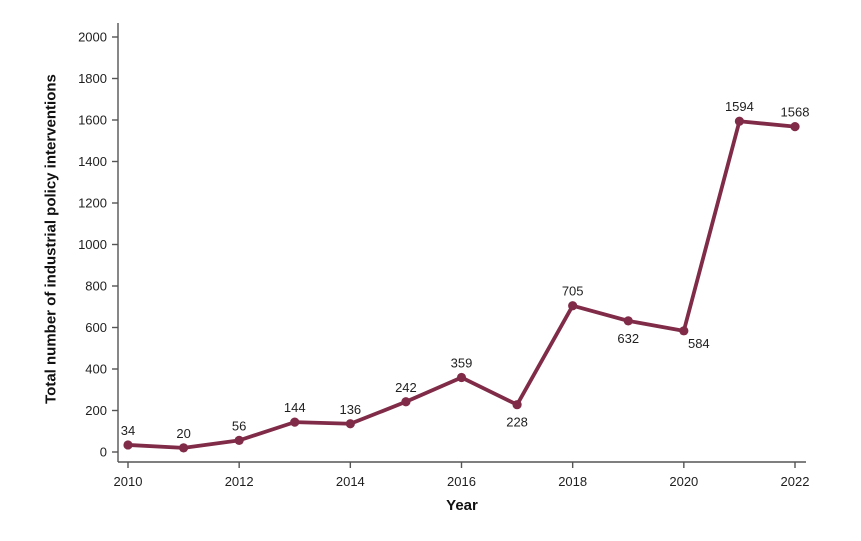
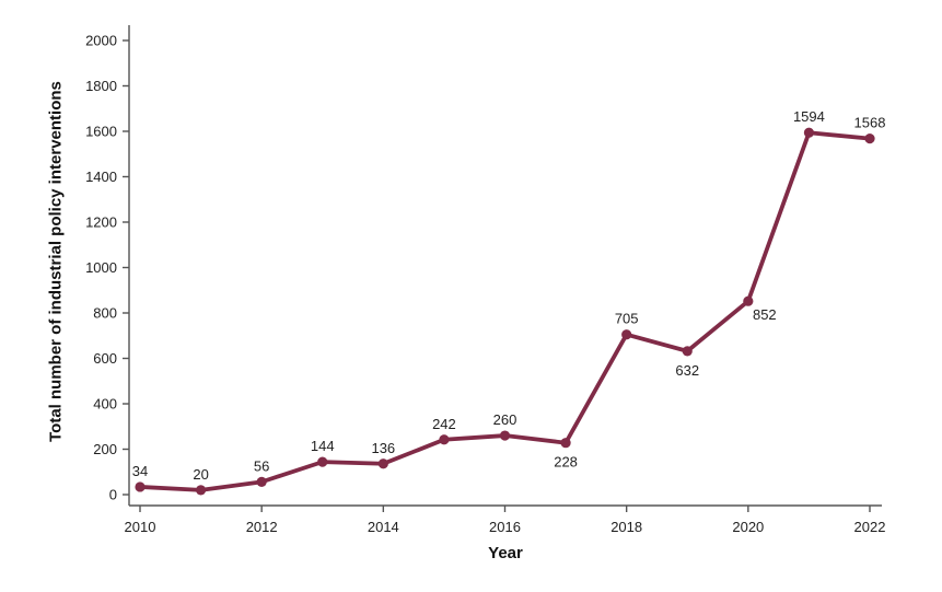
2016: 359 -> 260
2020: 584 -> 852
